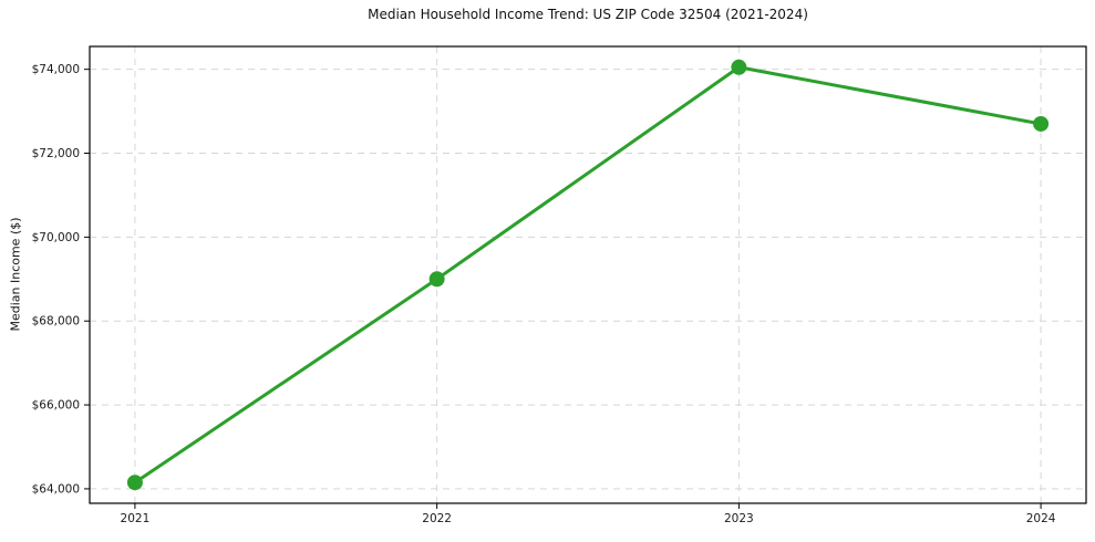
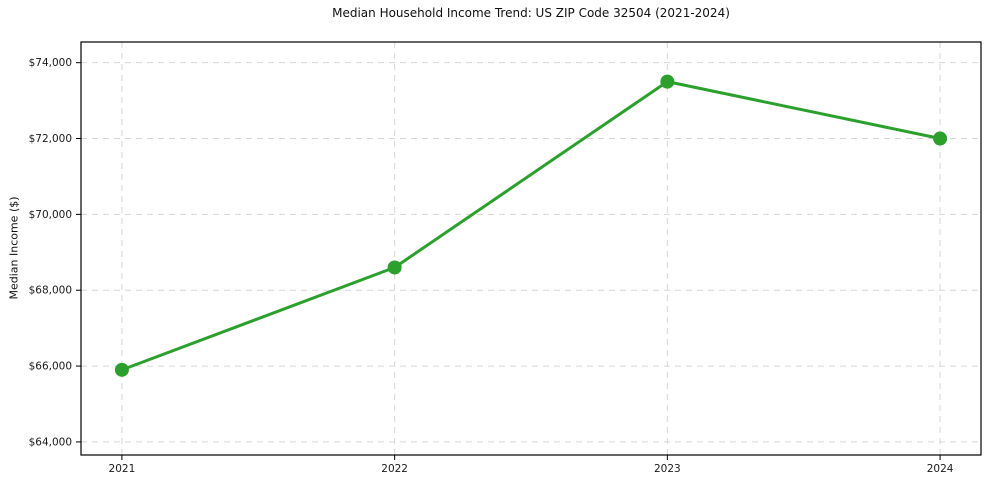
2021: $64200 -> $65900
2022: $69000 -> $68600
2023: $74000 -> $73500
2024: $72700 -> $72000
